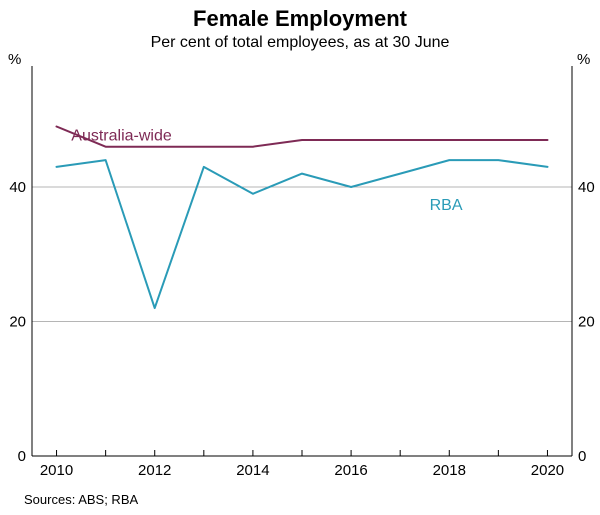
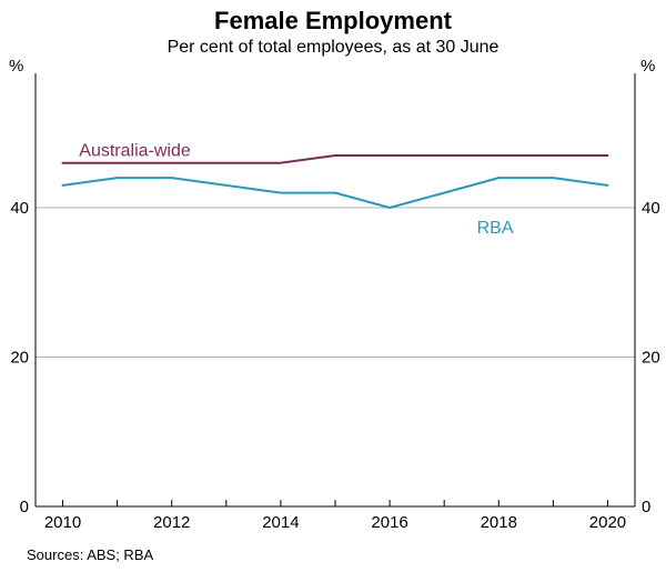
Australia-wide/2010: 49 -> 46
RBA/2012: 22 -> 44
RBA/2014: 39 -> 42
